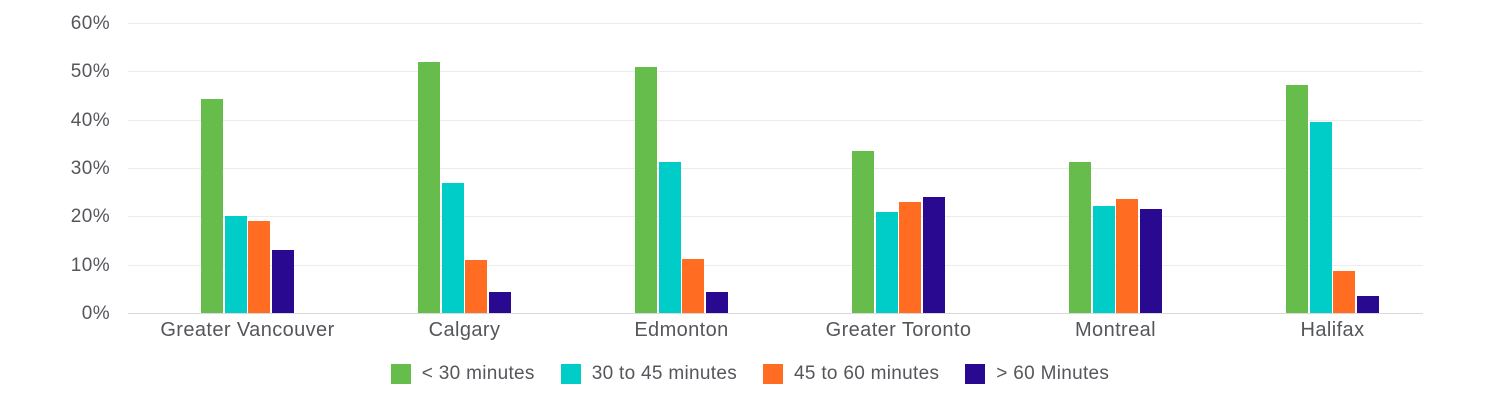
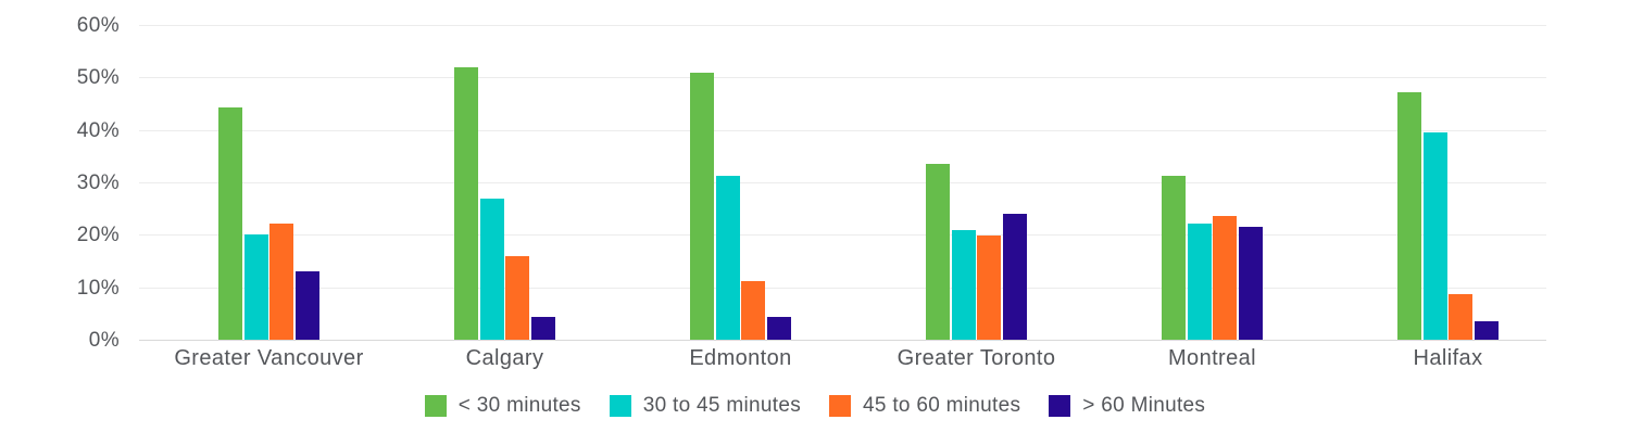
45 to 60 minutes/Greater Vancouver: 19% -> 22%
45 to 60 minutes/Calgary: 11% -> 16%
45 to 60 minutes/Greater Toronto: 23% -> 20%
